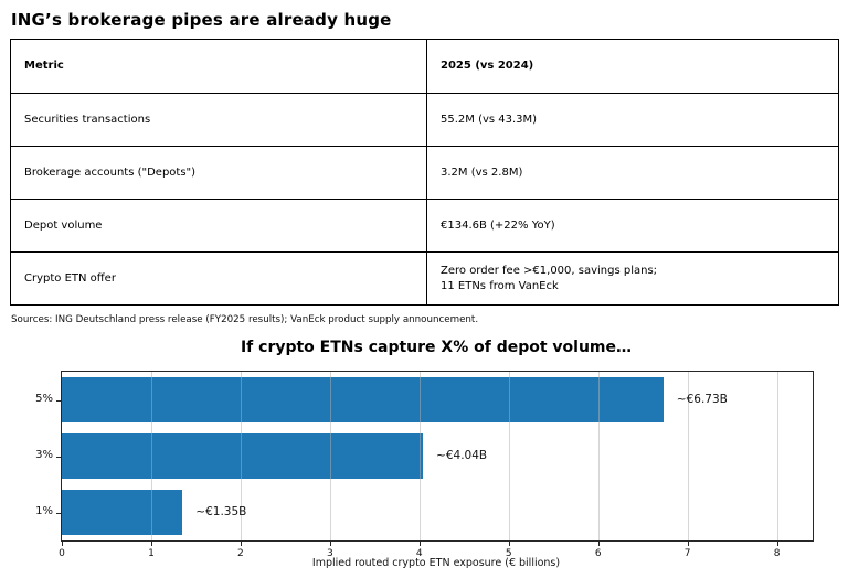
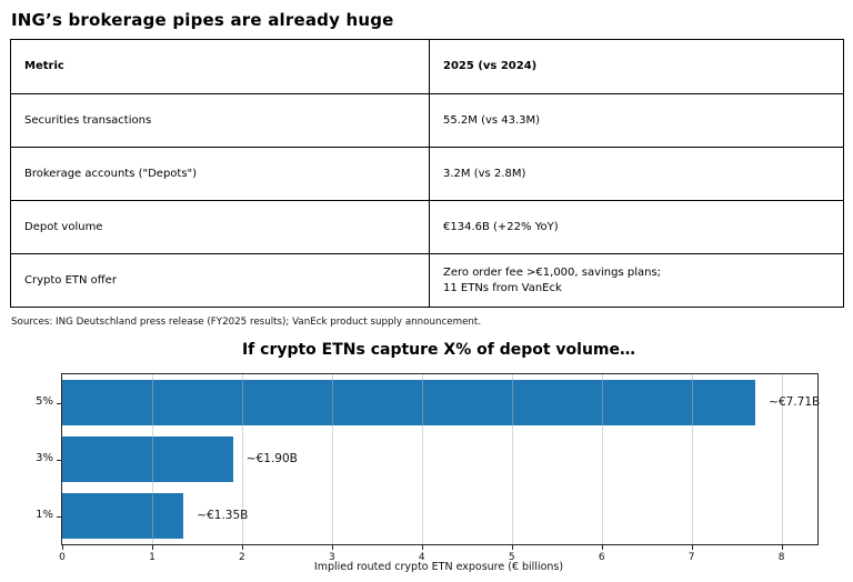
5%: 6.73 -> 7.71
3%: 4.04 -> 1.90
